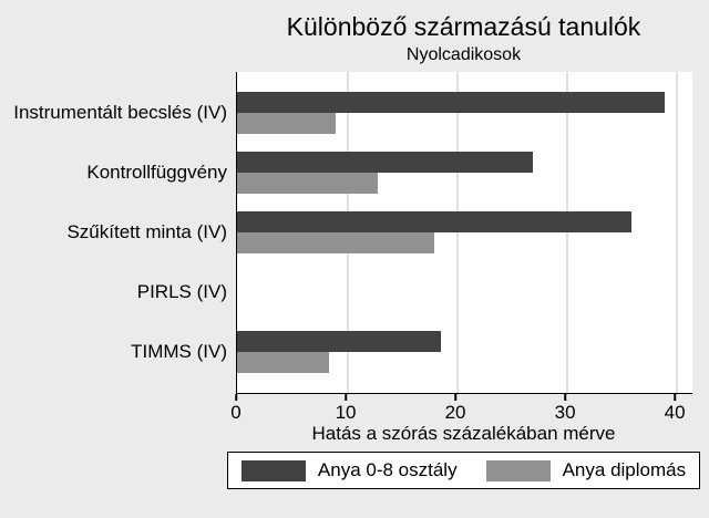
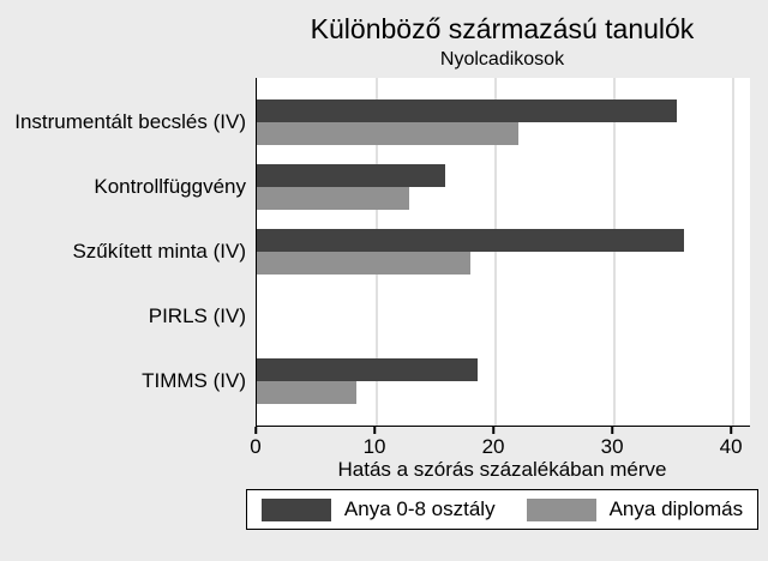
Anya 0-8 osztály/Instrumentált becslés (IV): 39 -> 35
Anya diplomás/Instrumentált becslés (IV): 9 -> 22
Anya 0-8 osztály/Kontrollfüggvény: 27 -> 16
